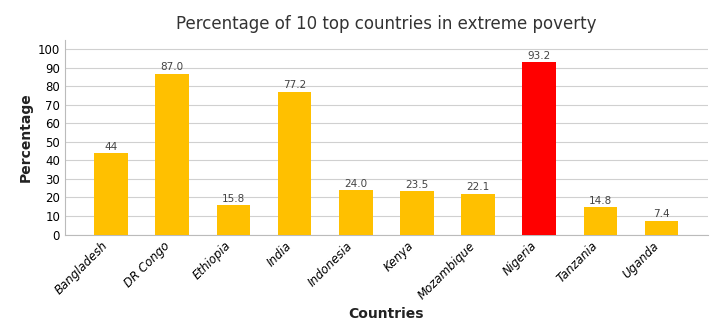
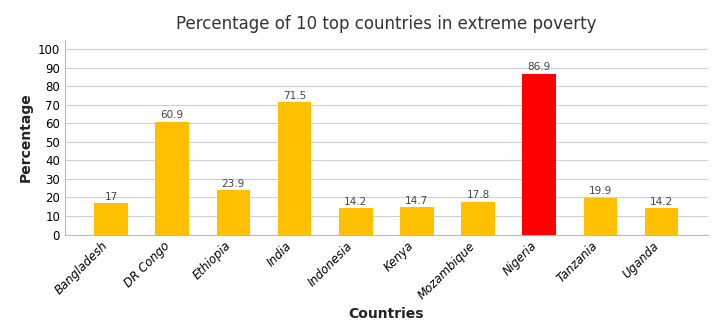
Bangladesh: 44 -> 17
DR Congo: 87.0 -> 60.9
Ethiopia: 15.8 -> 23.9
India: 77.2 -> 71.5
Indonesia: 24.0 -> 14.2
Kenya: 23.5 -> 14.7
Mozambique: 22.1 -> 17.8
Nigeria: 93.2 -> 86.9
Tanzania: 14.8 -> 19.9
Uganda: 7.4 -> 14.2
